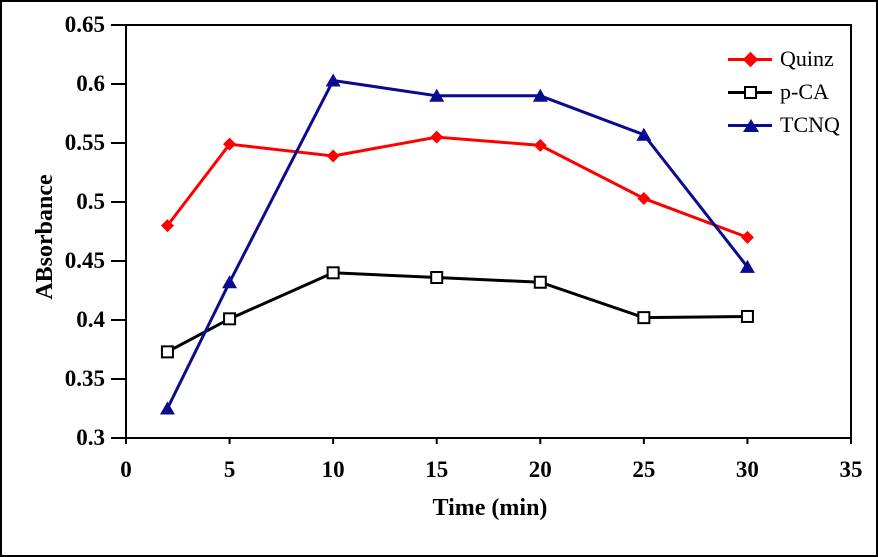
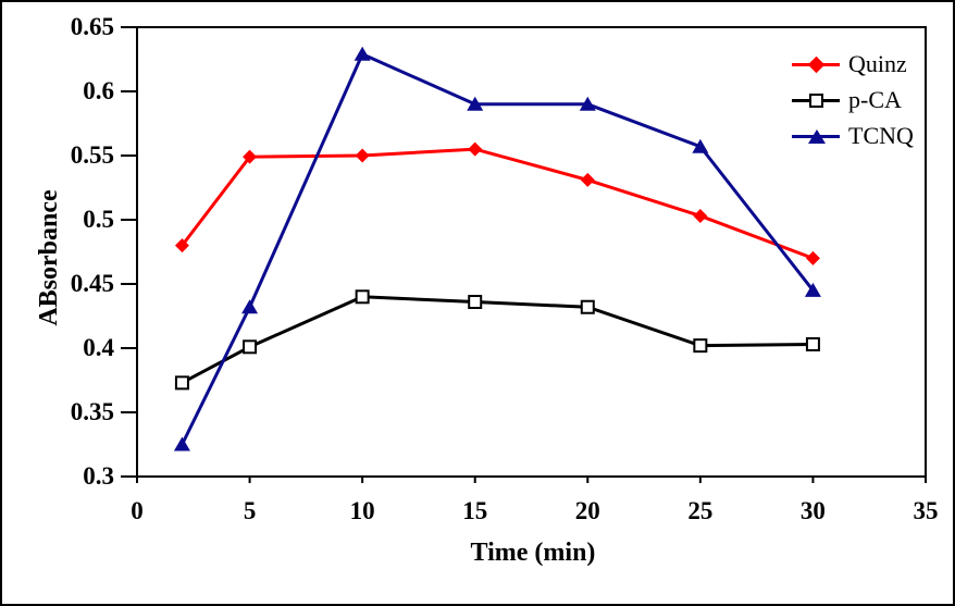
Quinz/10: 0.539 -> 0.550
TCNQ/10: 0.603 -> 0.629
Quinz/20: 0.548 -> 0.531
